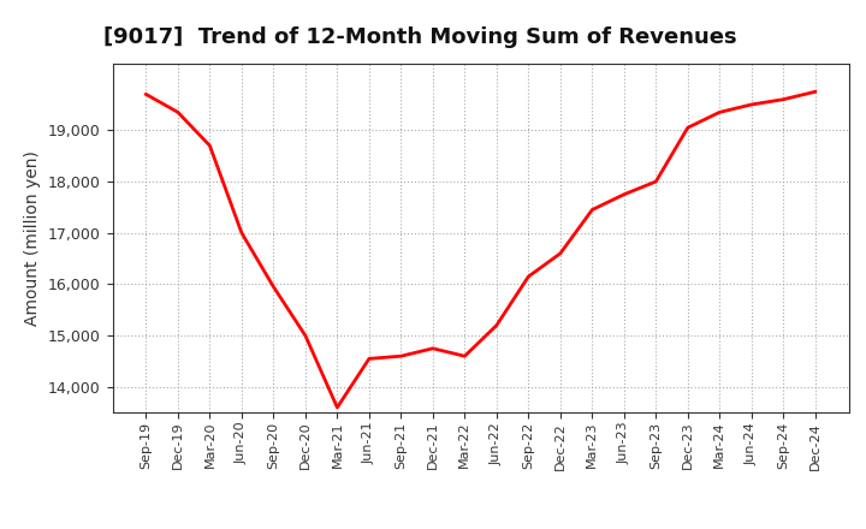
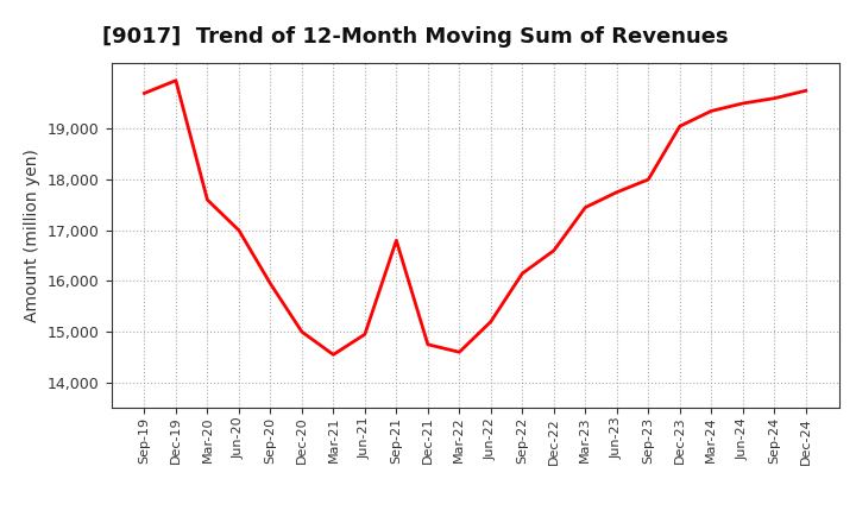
Dec-19: 19,350 -> 19,950
Mar-20: 18,700 -> 17,600
Mar-21: 13,600 -> 14,550
Jun-21: 14,550 -> 14,950
Sep-21: 14,600 -> 16,800
